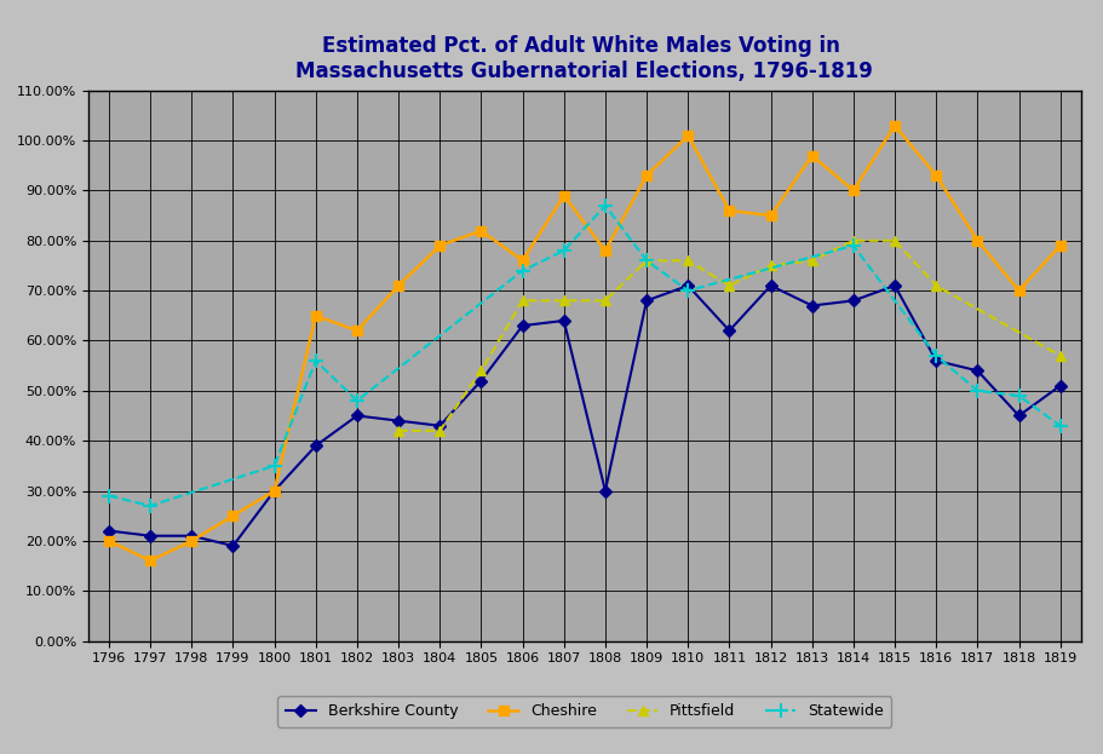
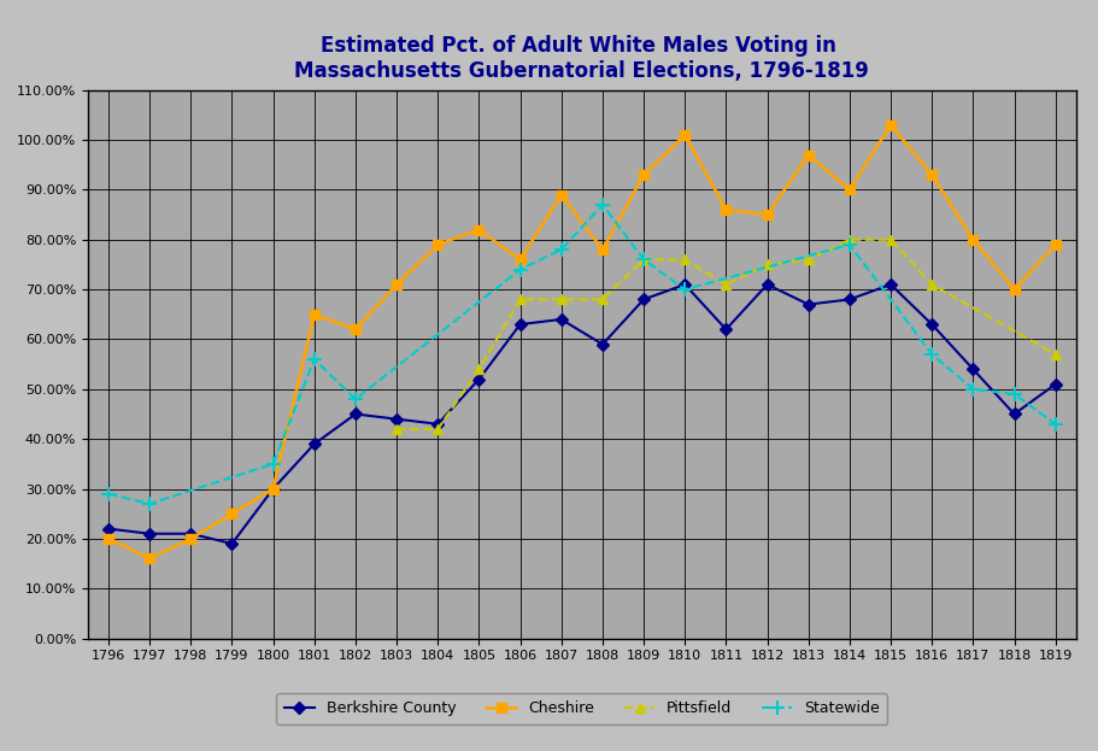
Berkshire County/1808: 30% -> 59%
Berkshire County/1816: 56% -> 63%
